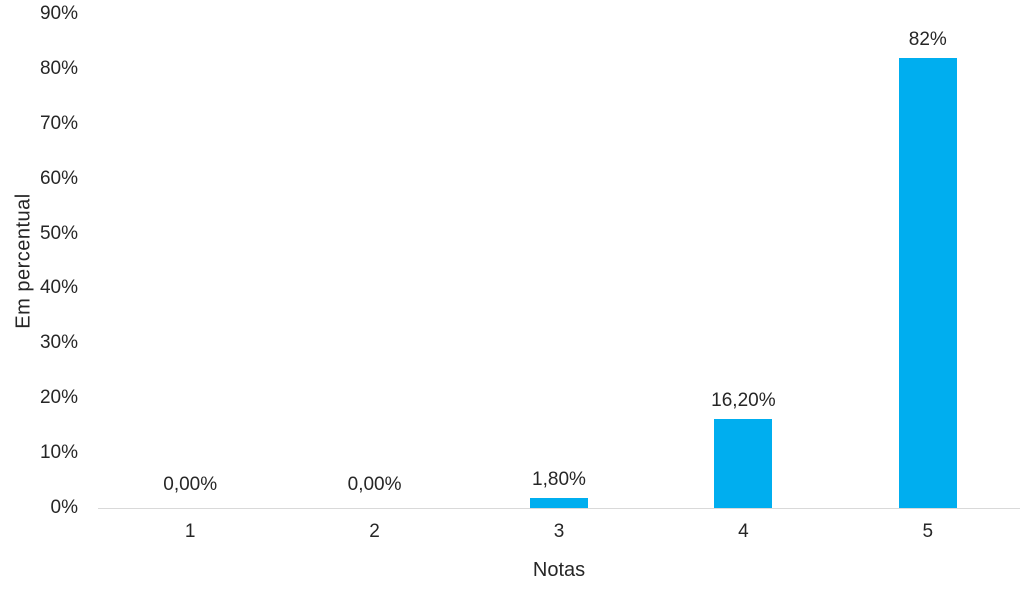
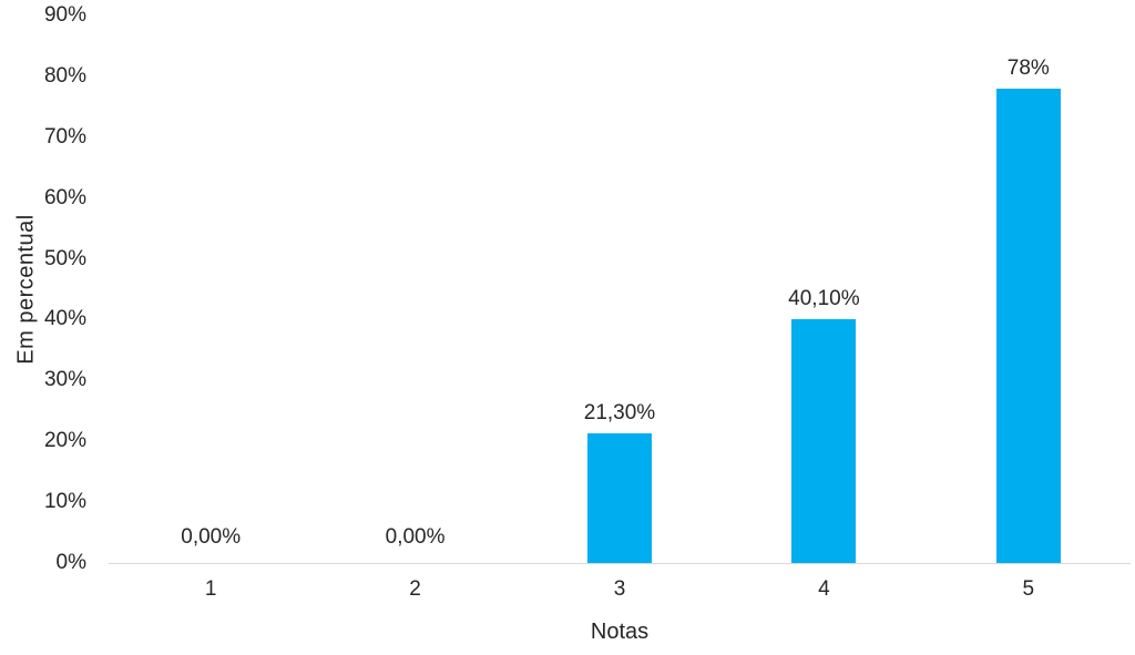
3: 1,80% -> 21,30%
4: 16,20% -> 40,10%
5: 82% -> 78%
